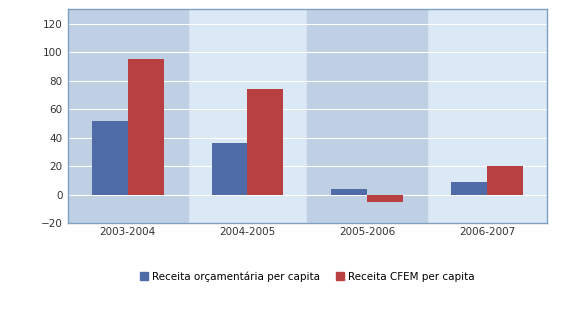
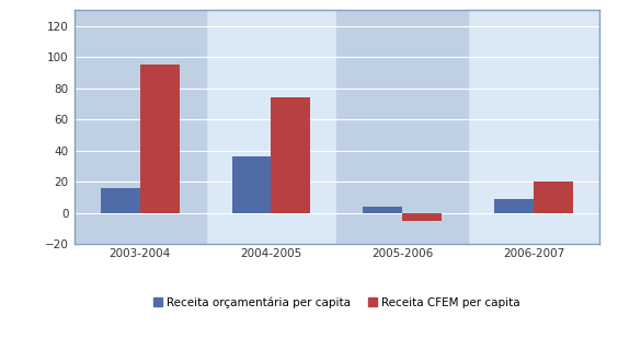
Receita orçamentária per capita/2003-2004: 52 -> 16
